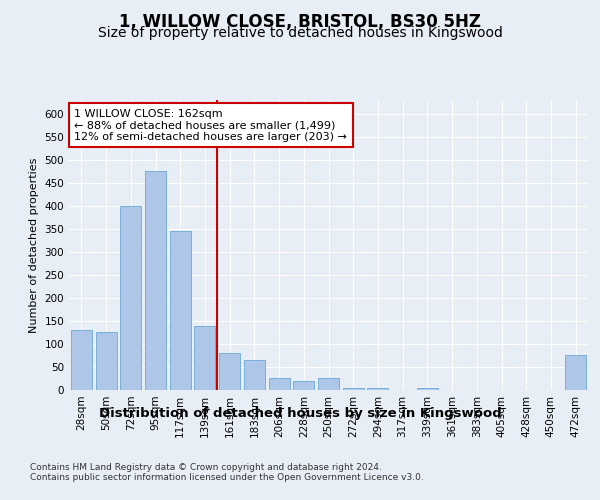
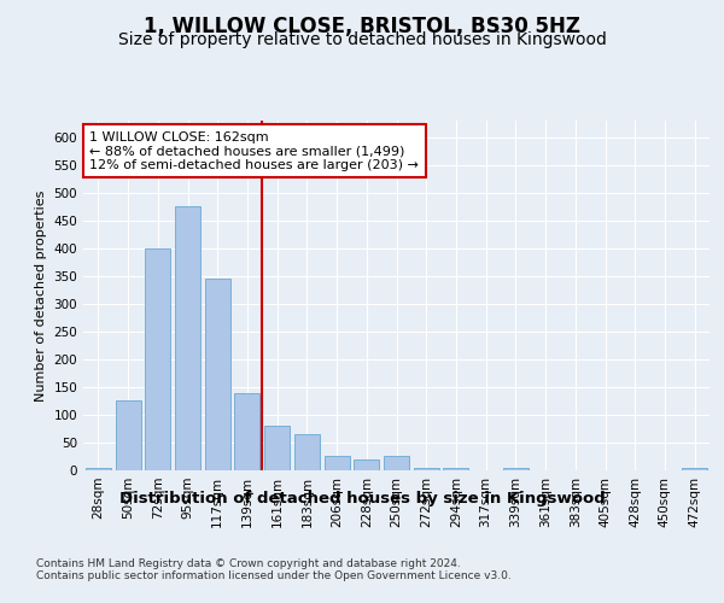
28sqm: 130 -> 5
472sqm: 75 -> 5
